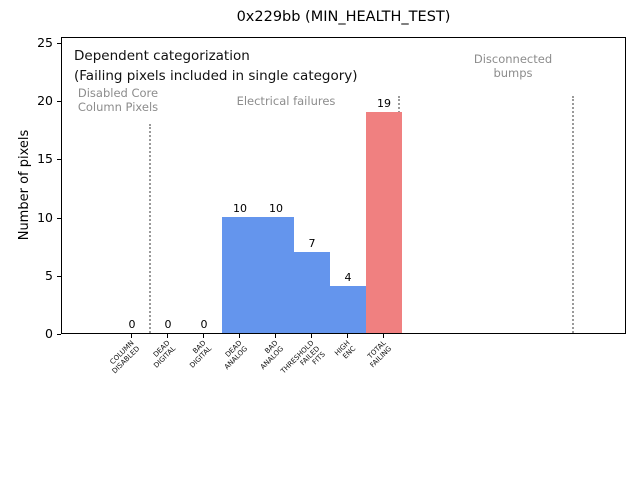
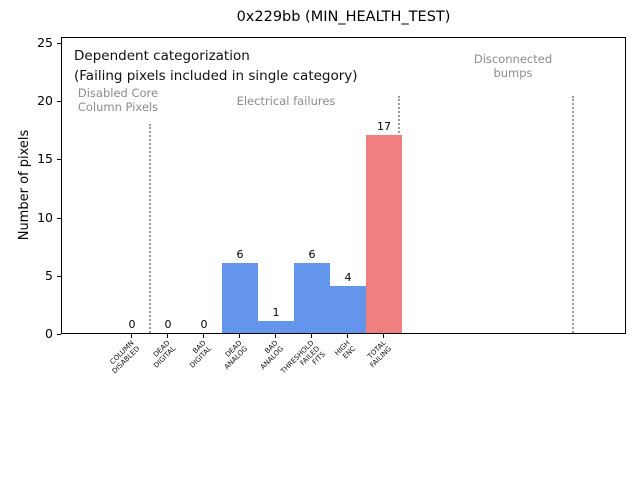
DEAD ANALOG: 10 -> 6
BAD ANALOG: 10 -> 1
THRESHOLD FAILED FITS: 7 -> 6
TOTAL FAILING: 19 -> 17
